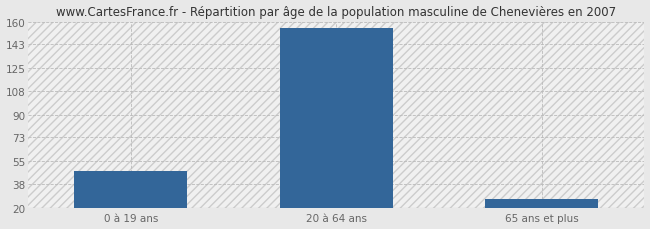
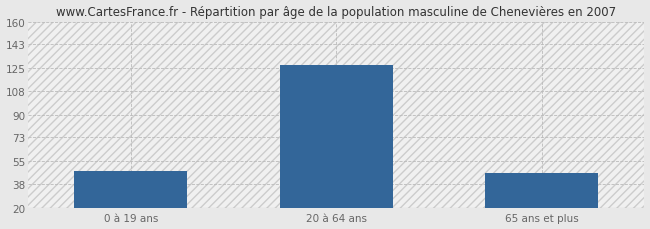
20 à 64 ans: 155 -> 127
65 ans et plus: 27 -> 46
